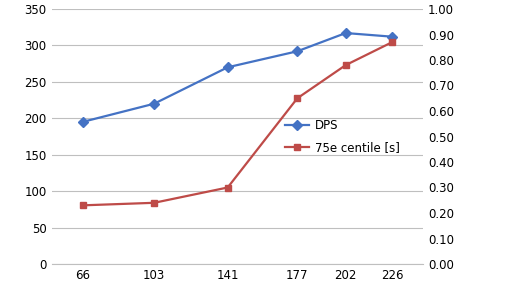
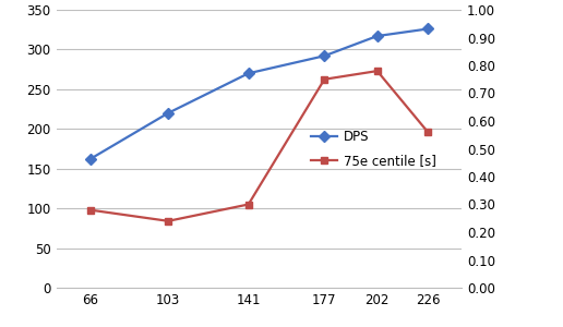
DPS/66: 195 -> 162
75e centile [s]/66: 0.23 -> 0.28
75e centile [s]/177: 0.65 -> 0.75
DPS/226: 312 -> 326
75e centile [s]/226: 0.87 -> 0.56
